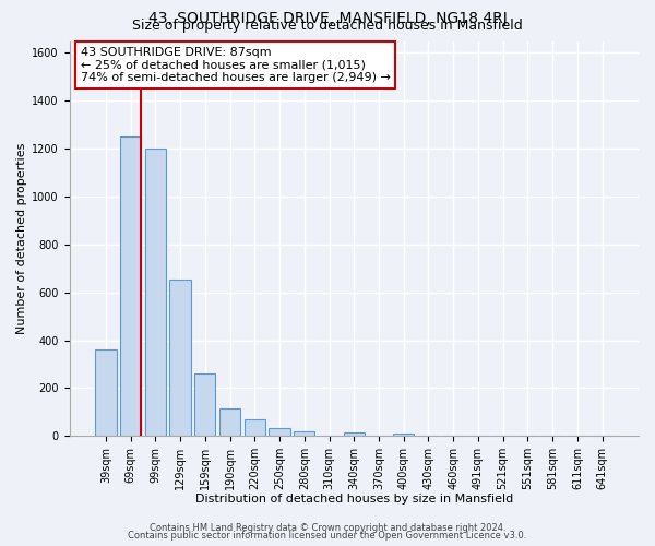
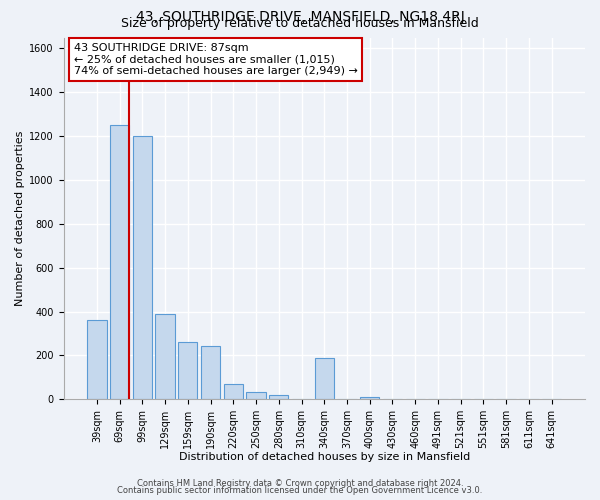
129sqm: 655 -> 390
190sqm: 115 -> 245
340sqm: 15 -> 190
